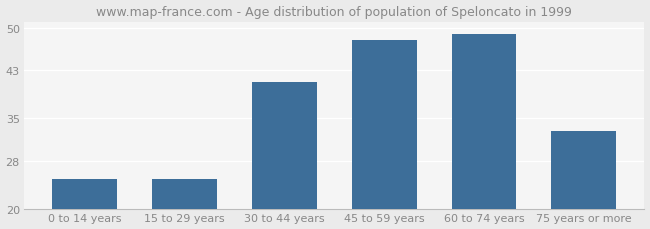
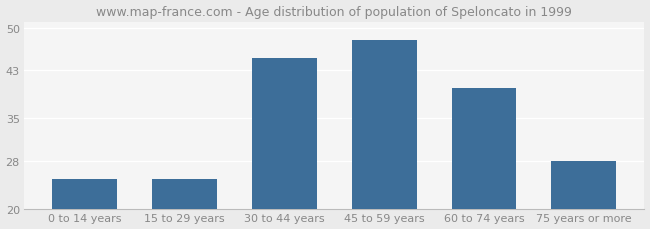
30 to 44 years: 41 -> 45
60 to 74 years: 49 -> 40
75 years or more: 33 -> 28
